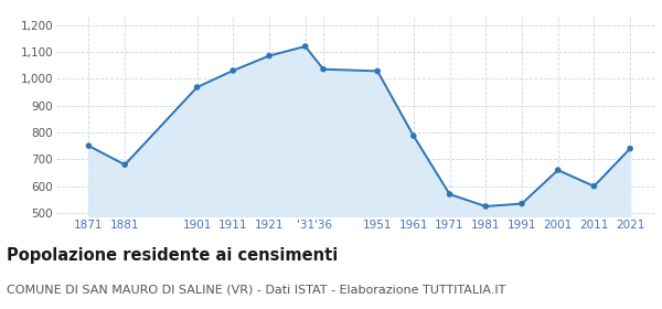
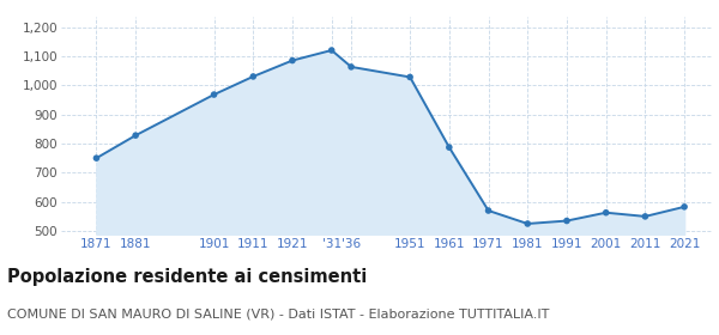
1881: 680 -> 828
'36: 1,035 -> 1,063
2001: 660 -> 563
2011: 600 -> 550
2021: 740 -> 583
